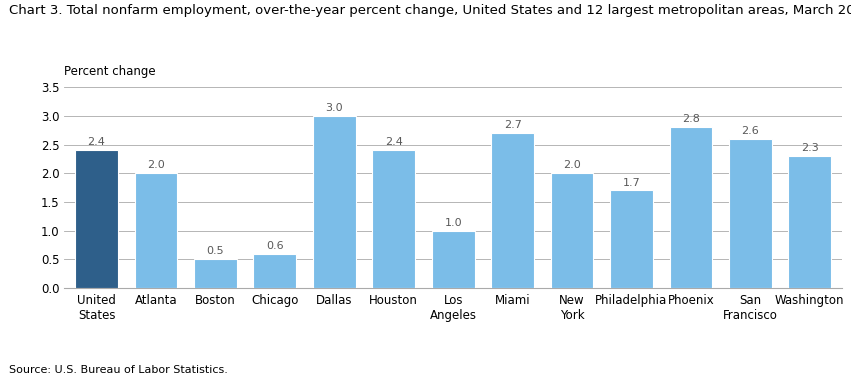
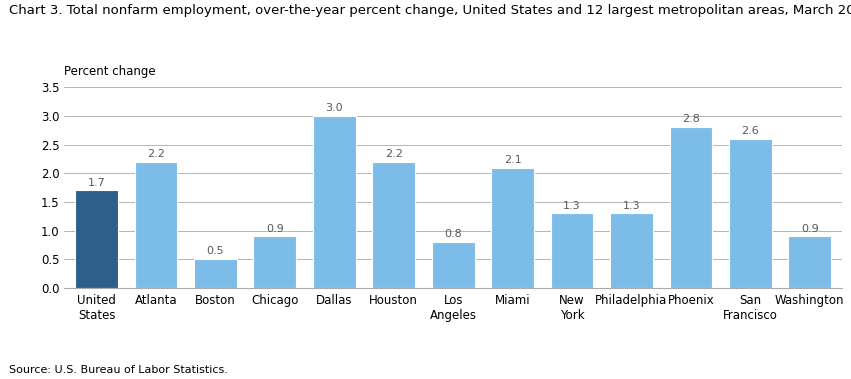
United States: 2.4 -> 1.7
Atlanta: 2.0 -> 2.2
Chicago: 0.6 -> 0.9
Houston: 2.4 -> 2.2
Los Angeles: 1.0 -> 0.8
Miami: 2.7 -> 2.1
New York: 2.0 -> 1.3
Philadelphia: 1.7 -> 1.3
Washington: 2.3 -> 0.9
